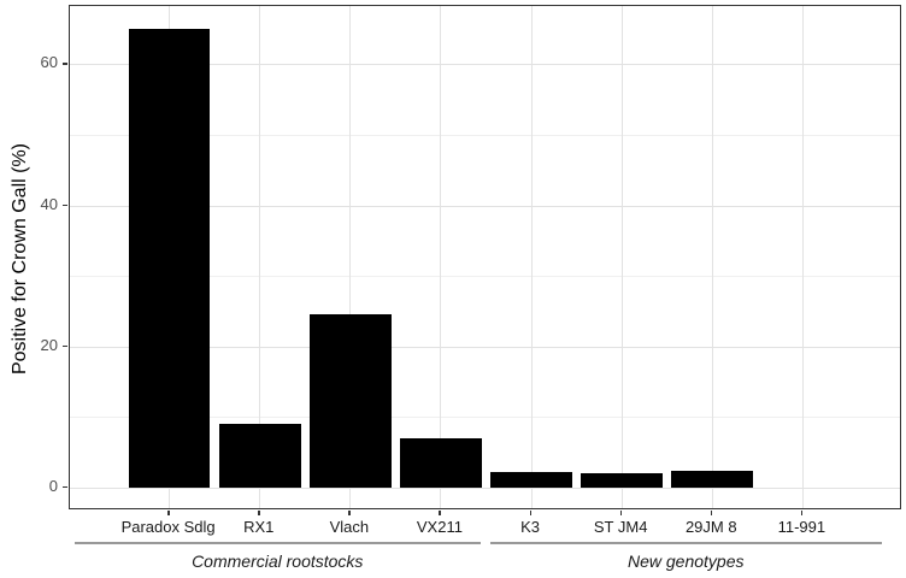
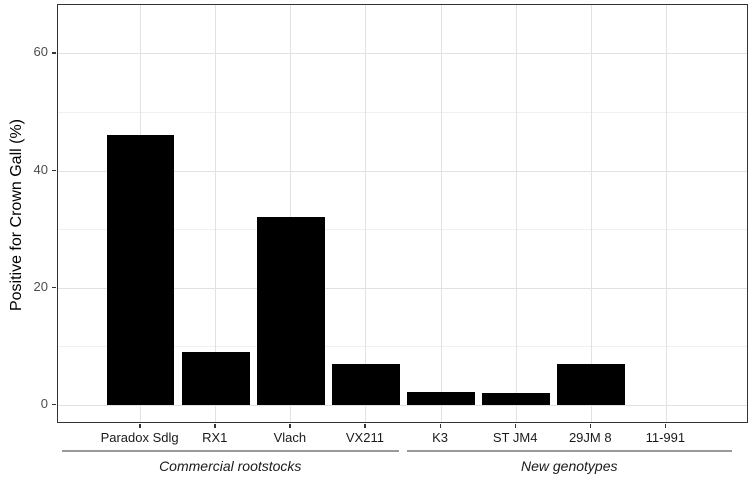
Paradox Sdlg: 65 -> 46
Vlach: 24 -> 32
29JM 8: 2 -> 7
